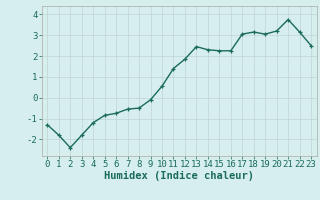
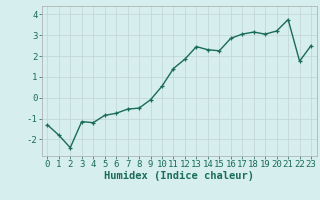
3: -1.80 -> -1.15
16: 2.25 -> 2.85
22: 3.15 -> 1.75
